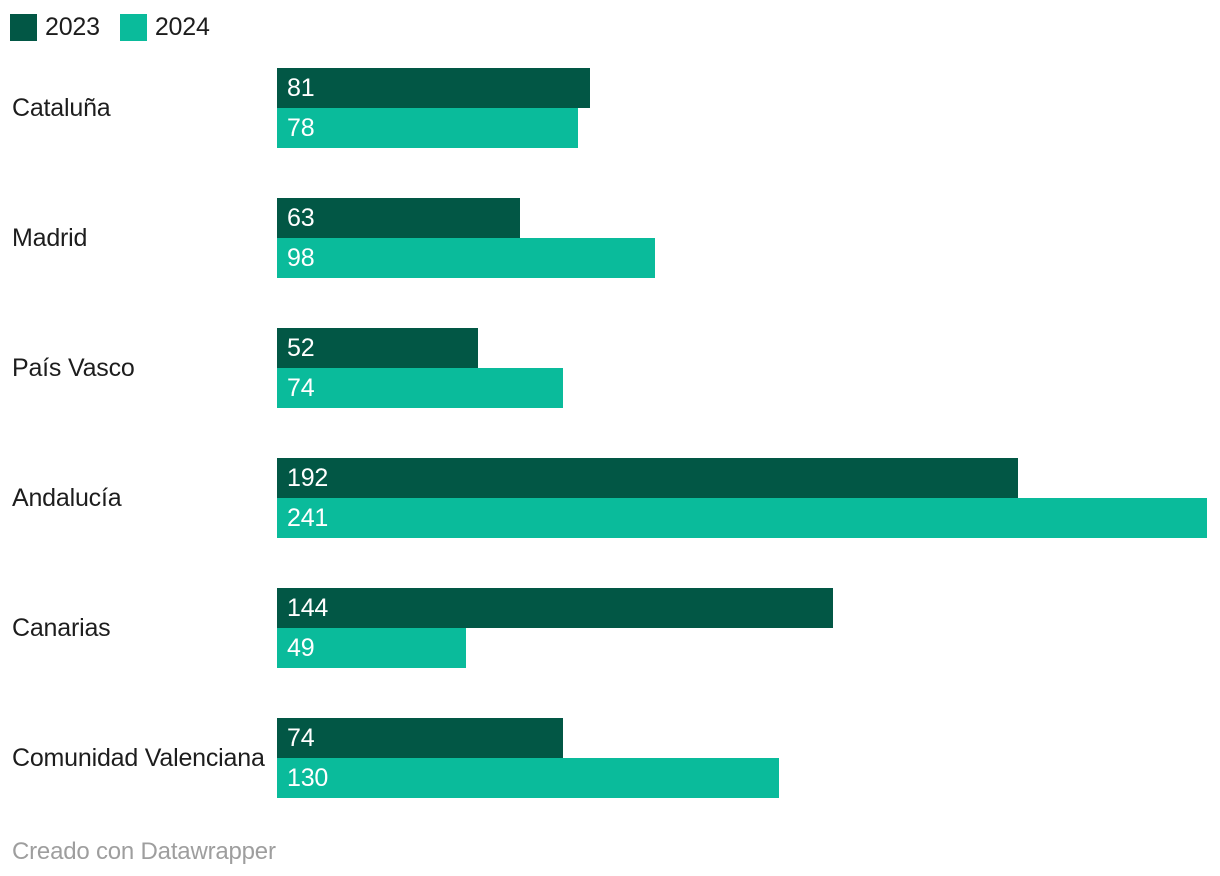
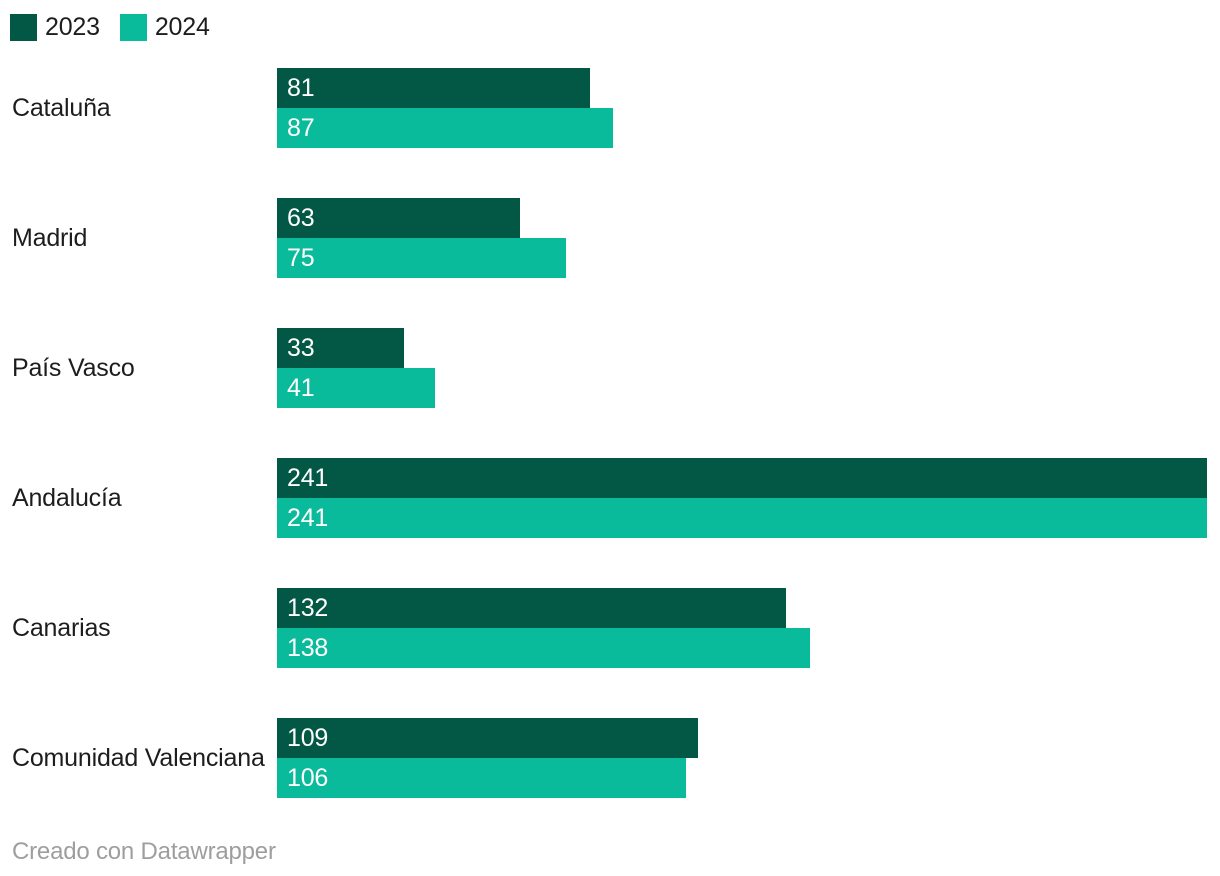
2024/Cataluña: 78 -> 87
2024/Madrid: 98 -> 75
2023/País Vasco: 52 -> 33
2024/País Vasco: 74 -> 41
2023/Andalucía: 192 -> 241
2023/Canarias: 144 -> 132
2024/Canarias: 49 -> 138
2023/Comunidad Valenciana: 74 -> 109
2024/Comunidad Valenciana: 130 -> 106
